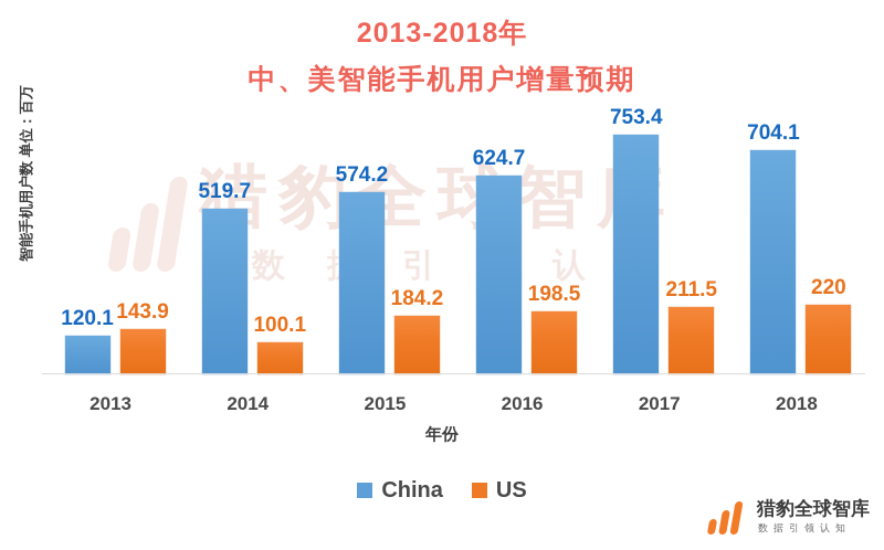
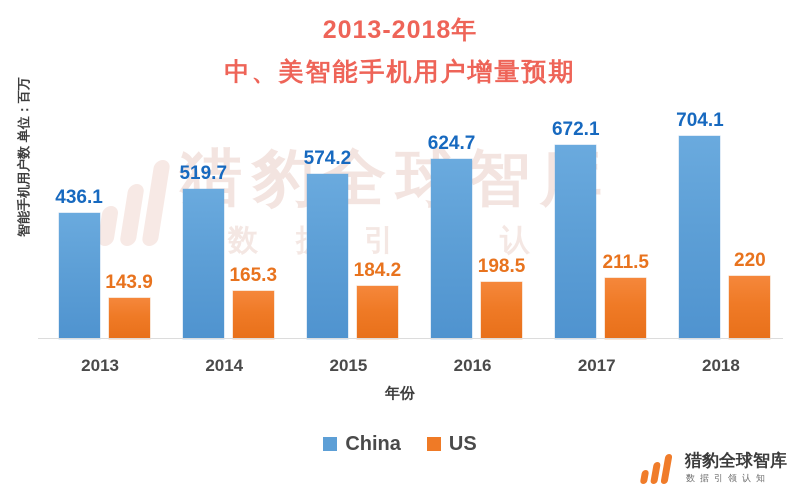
China/2013: 120.1 -> 436.1
US/2014: 100.1 -> 165.3
China/2017: 753.4 -> 672.1
